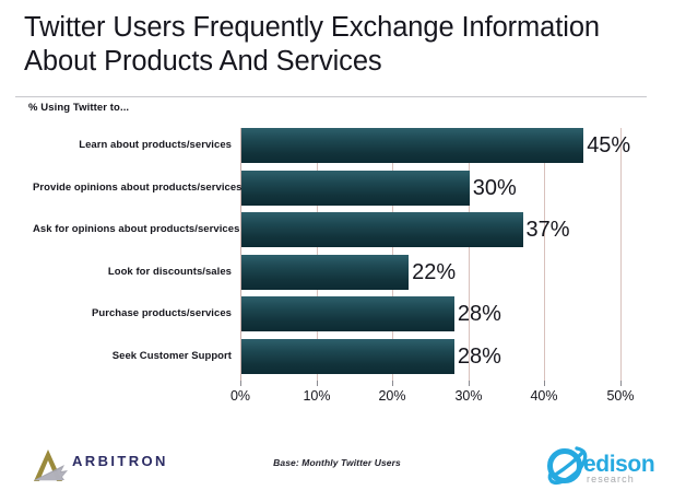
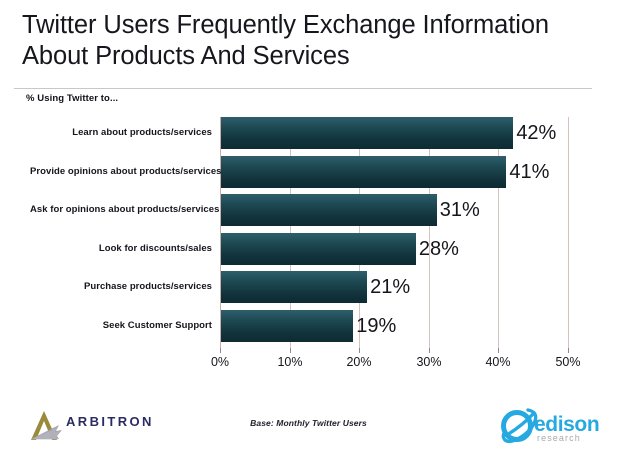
Learn about products/services: 45% -> 42%
Provide opinions about products/services: 30% -> 41%
Ask for opinions about products/services: 37% -> 31%
Look for discounts/sales: 22% -> 28%
Purchase products/services: 28% -> 21%
Seek Customer Support: 28% -> 19%
